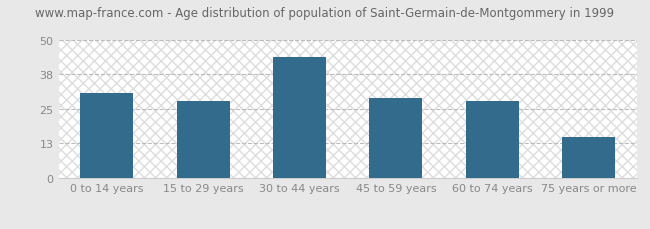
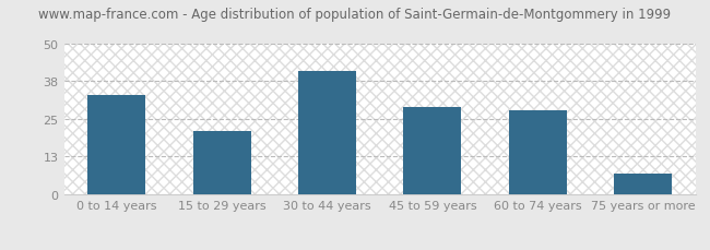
0 to 14 years: 31 -> 33
15 to 29 years: 28 -> 21
30 to 44 years: 44 -> 41
75 years or more: 15 -> 7
